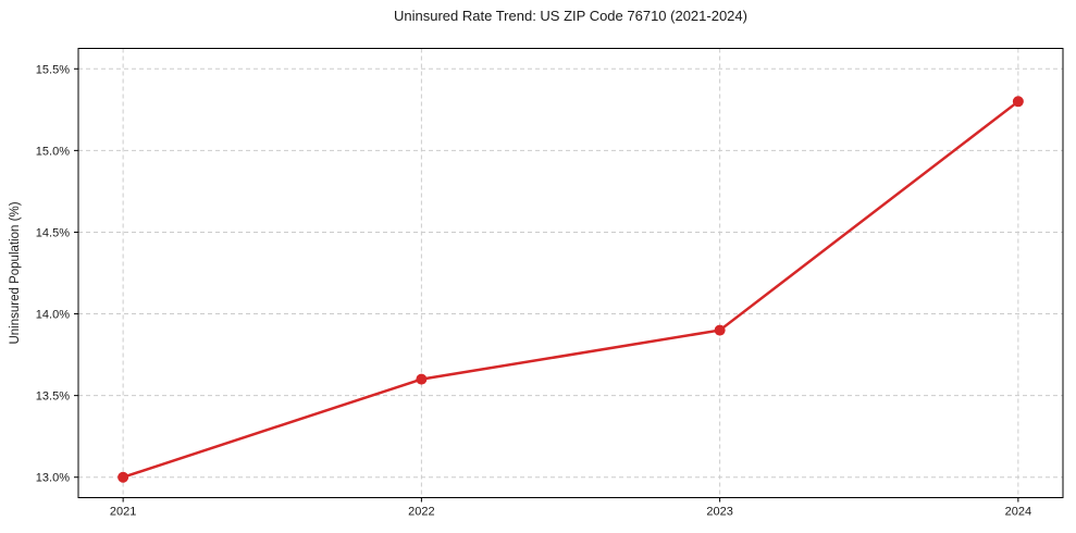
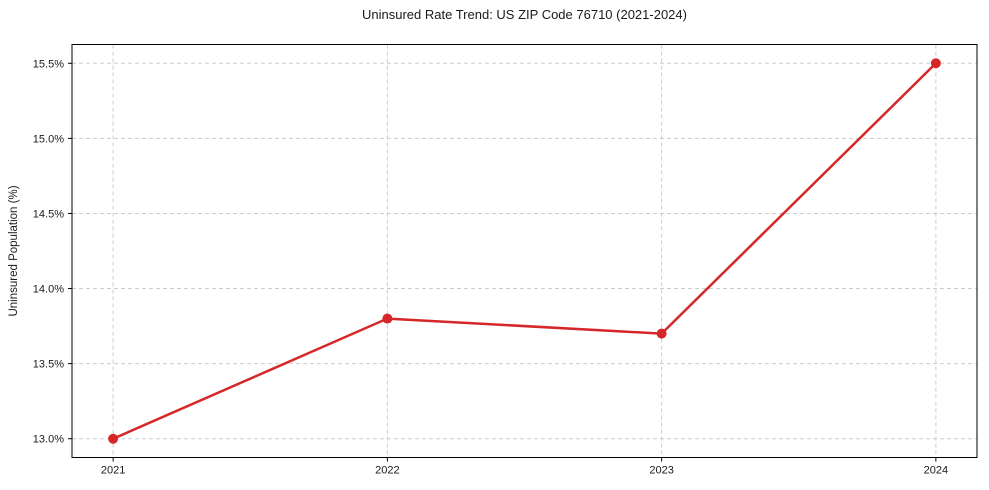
2022: 13.6% -> 13.8%
2023: 13.9% -> 13.7%
2024: 15.3% -> 15.5%
